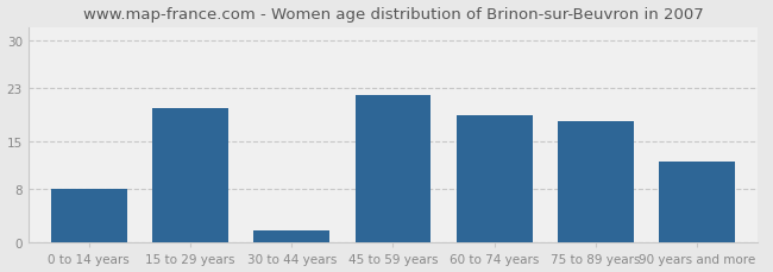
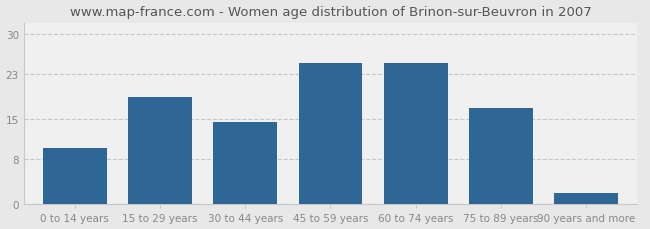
0 to 14 years: 8.0 -> 10.0
15 to 29 years: 20.0 -> 19.0
30 to 44 years: 1.8 -> 14.5
45 to 59 years: 22.0 -> 25.0
60 to 74 years: 19.0 -> 25.0
75 to 89 years: 18.0 -> 17.0
90 years and more: 12.0 -> 2.0
